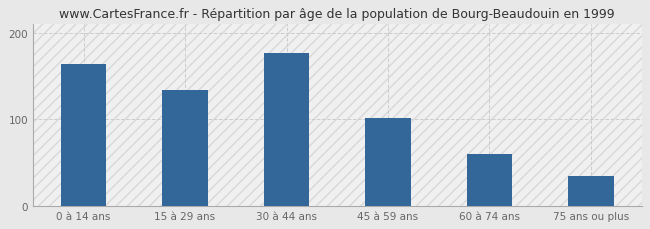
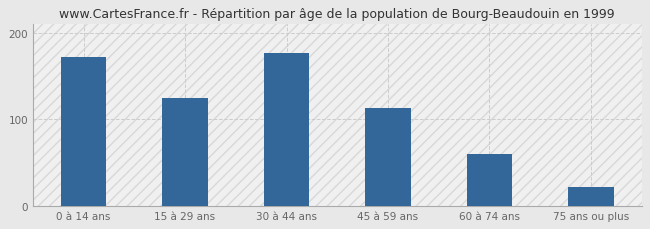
0 à 14 ans: 164 -> 172
15 à 29 ans: 134 -> 125
45 à 59 ans: 102 -> 113
75 ans ou plus: 34 -> 22
